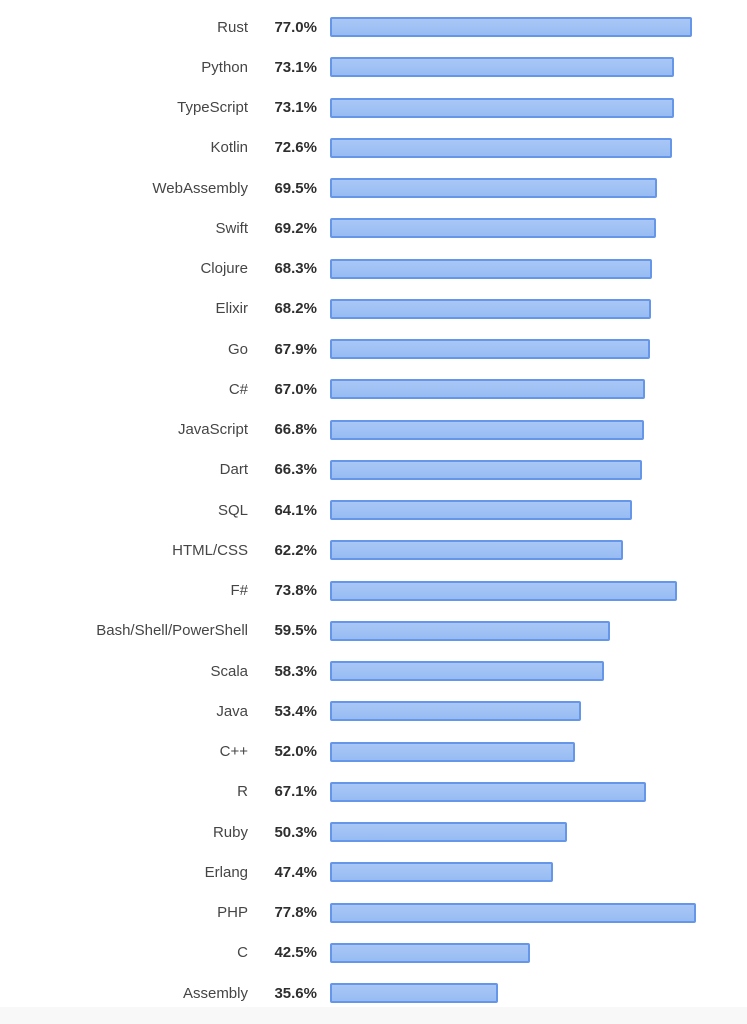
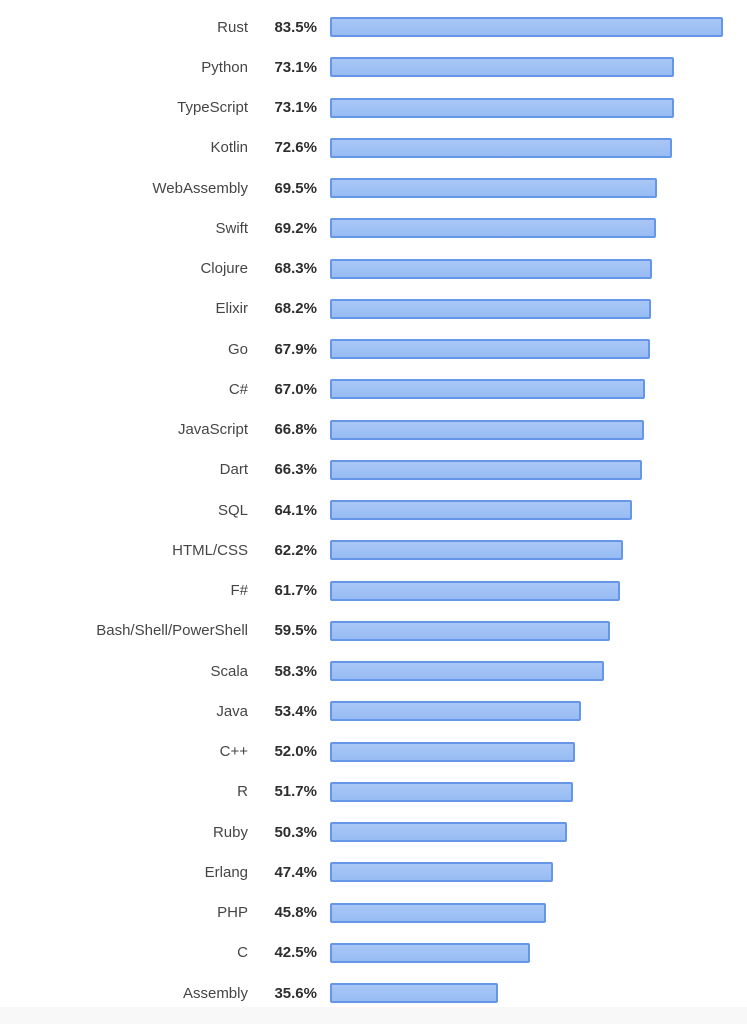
Rust: 77.0% -> 83.5%
F#: 73.8% -> 61.7%
R: 67.1% -> 51.7%
PHP: 77.8% -> 45.8%
